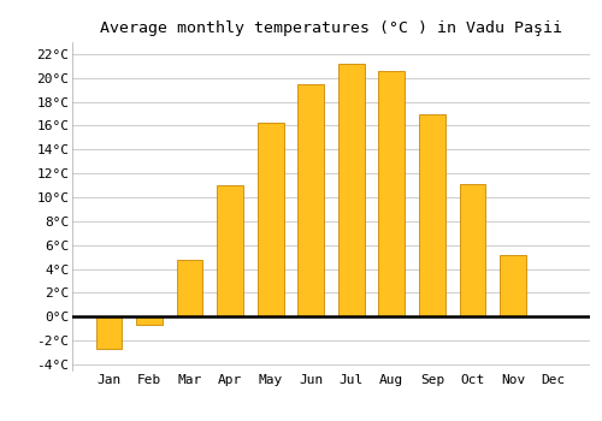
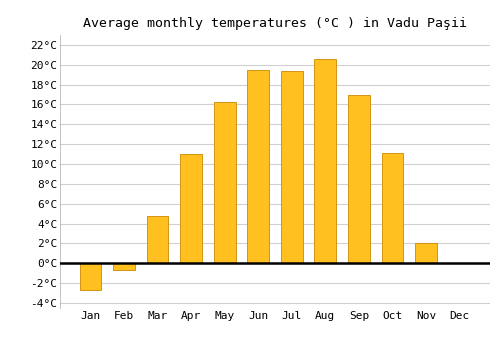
Jul: 21.2°C -> 19.4°C
Nov: 5.2°C -> 2.0°C
